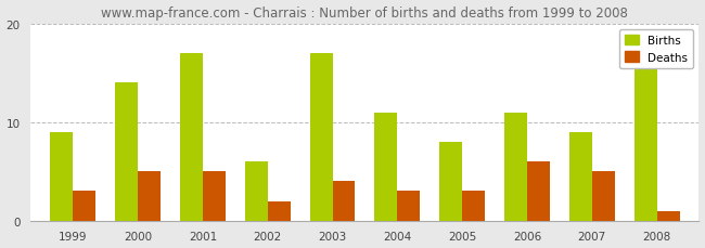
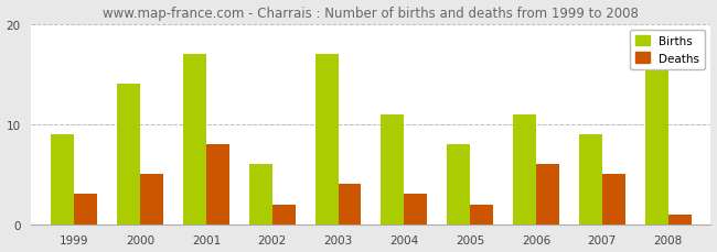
Deaths/2001: 5 -> 8
Deaths/2005: 3 -> 2
